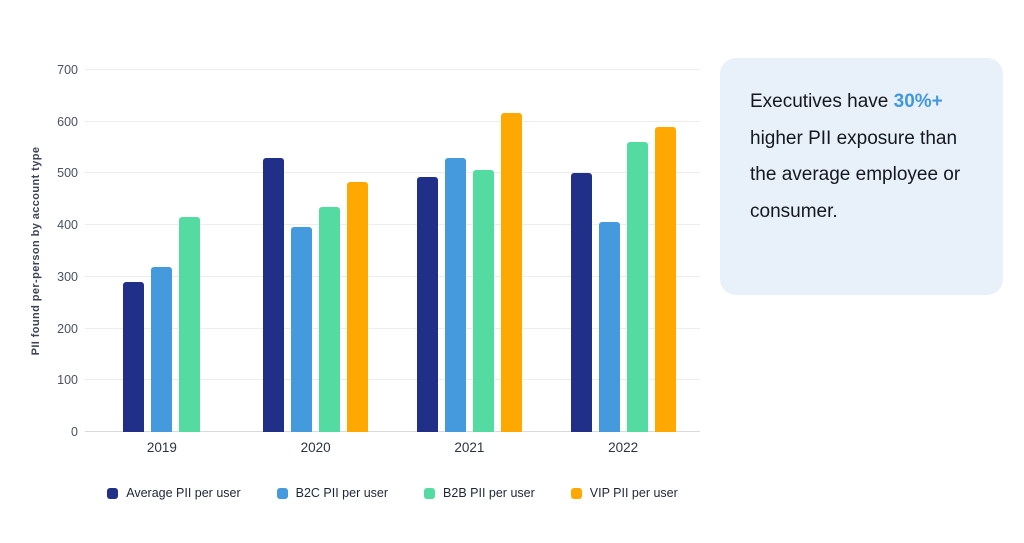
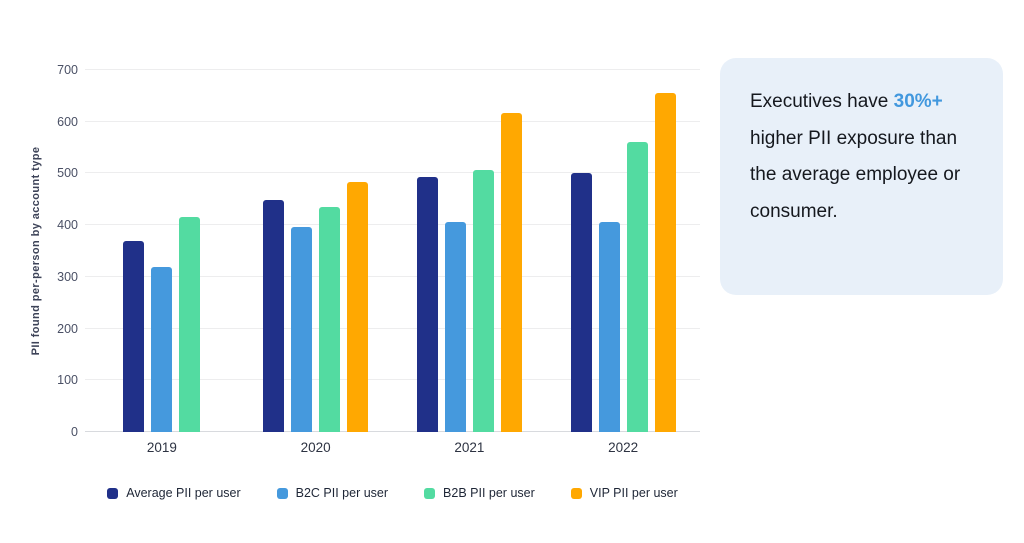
Average PII per user/2019: 290 -> 370
Average PII per user/2020: 530 -> 450
B2C PII per user/2021: 530 -> 410
VIP PII per user/2022: 590 -> 660
